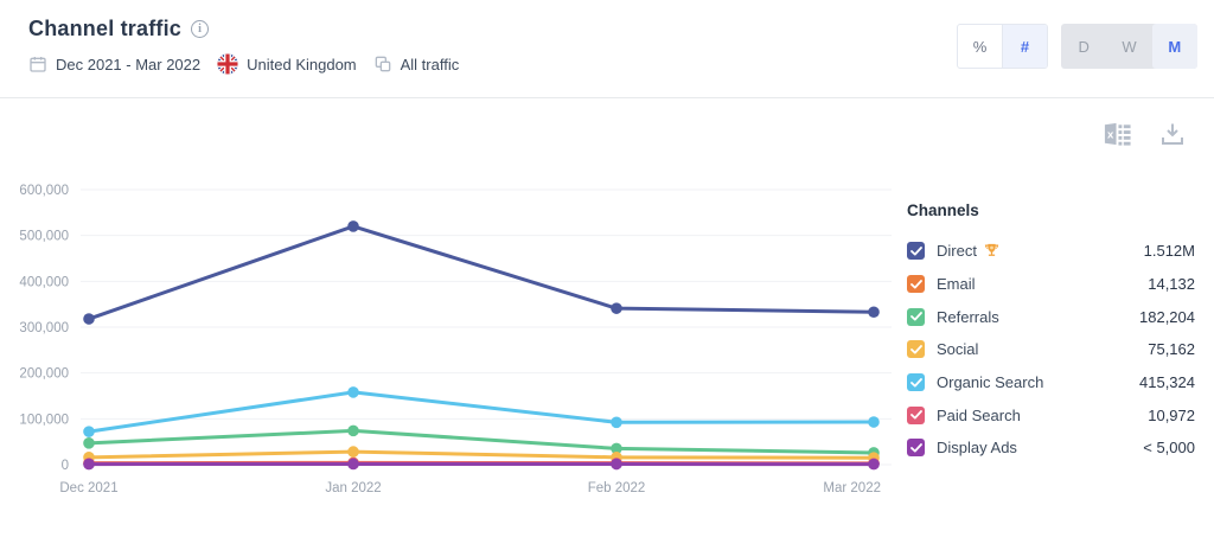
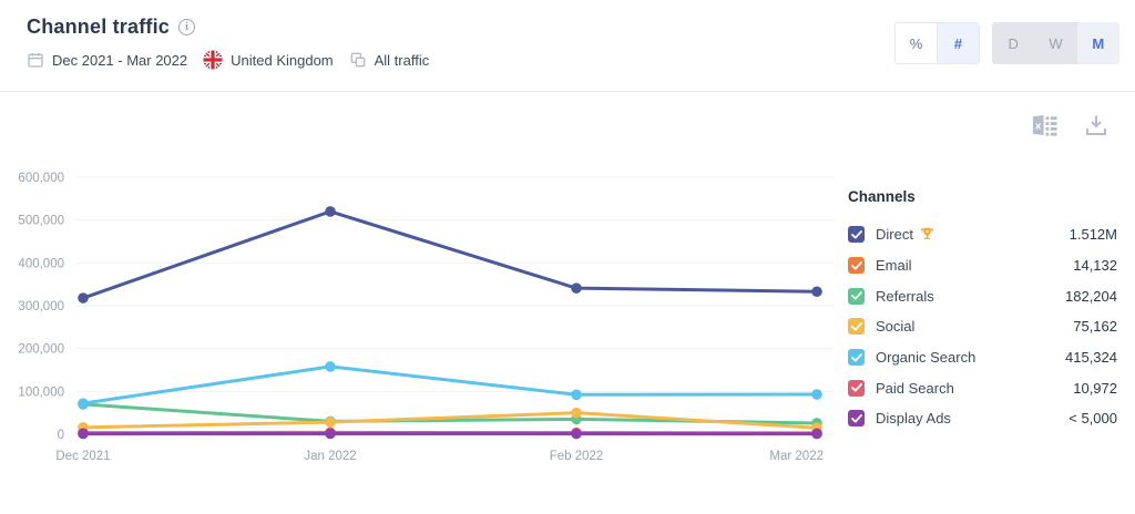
Referrals/Dec 2021: 50000 -> 70000
Referrals/Jan 2022: 70000 -> 30000
Social/Feb 2022: 20000 -> 50000
